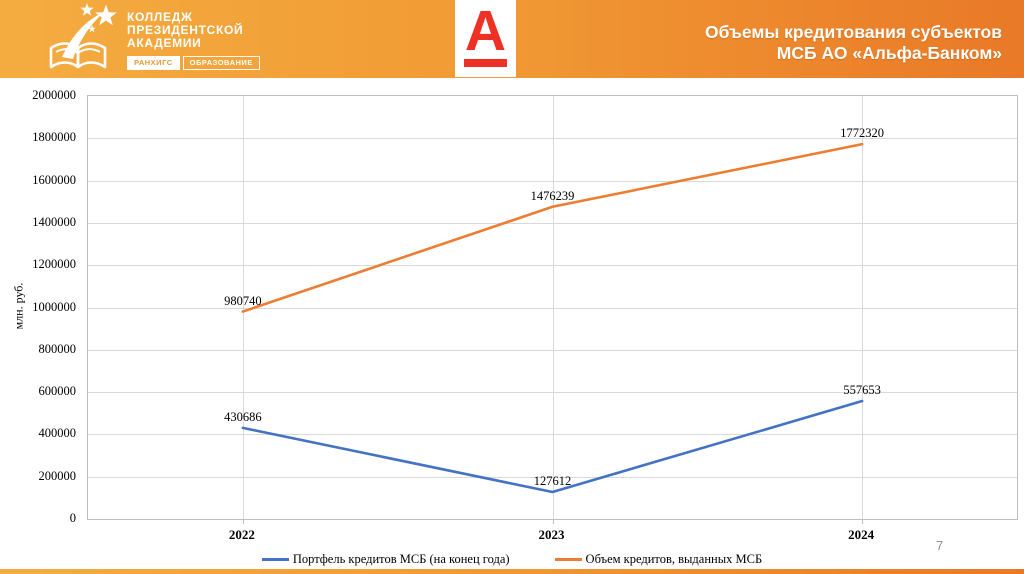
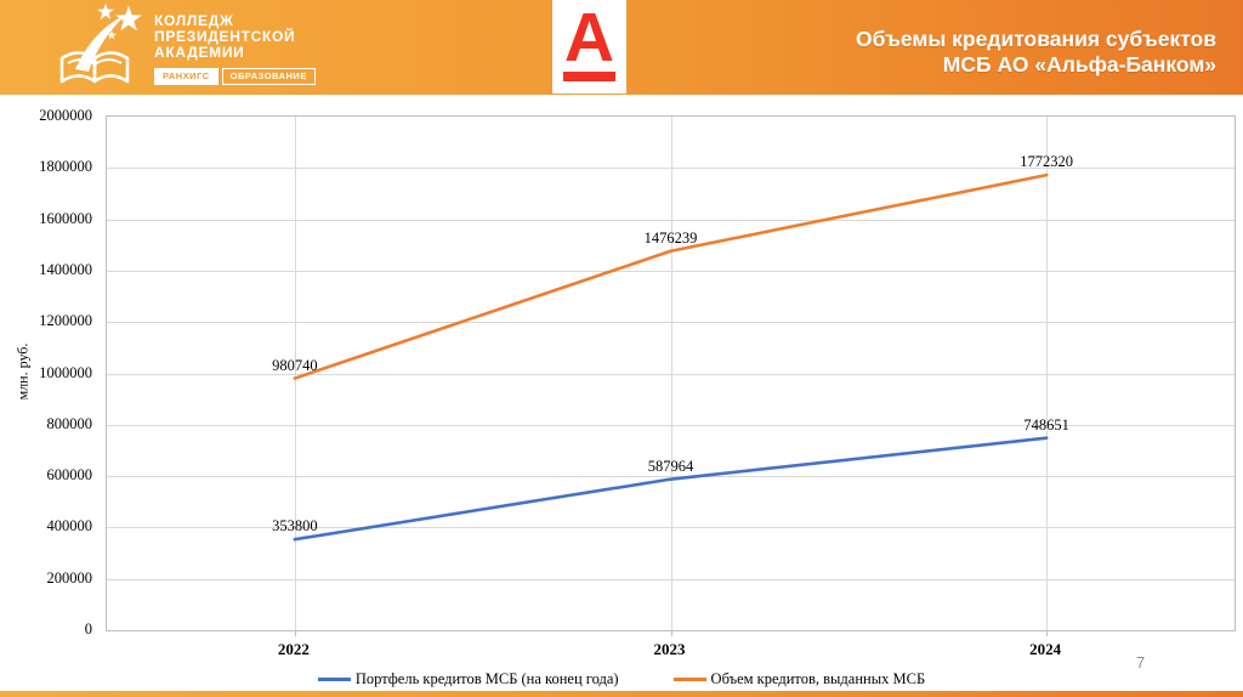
Портфель кредитов МСБ (на конец года)/2022: 430686 -> 353800
Портфель кредитов МСБ (на конец года)/2023: 127612 -> 587964
Портфель кредитов МСБ (на конец года)/2024: 557653 -> 748651
